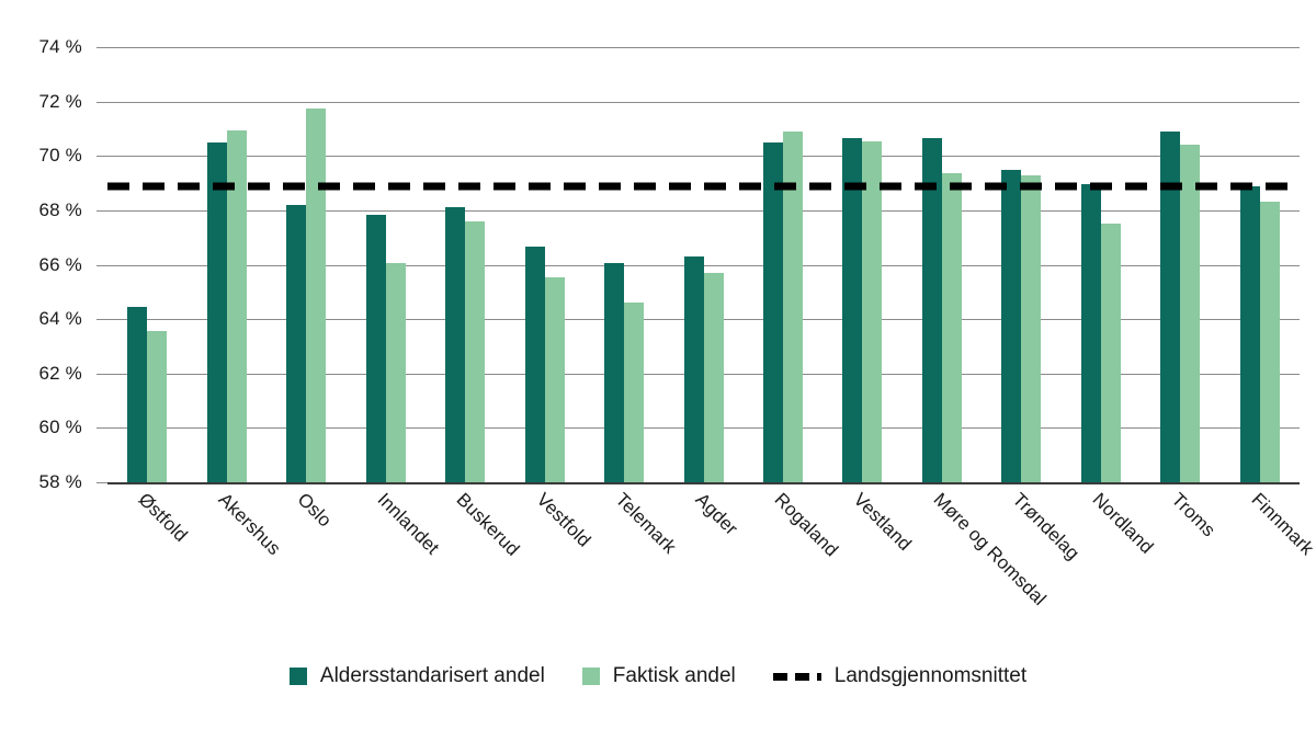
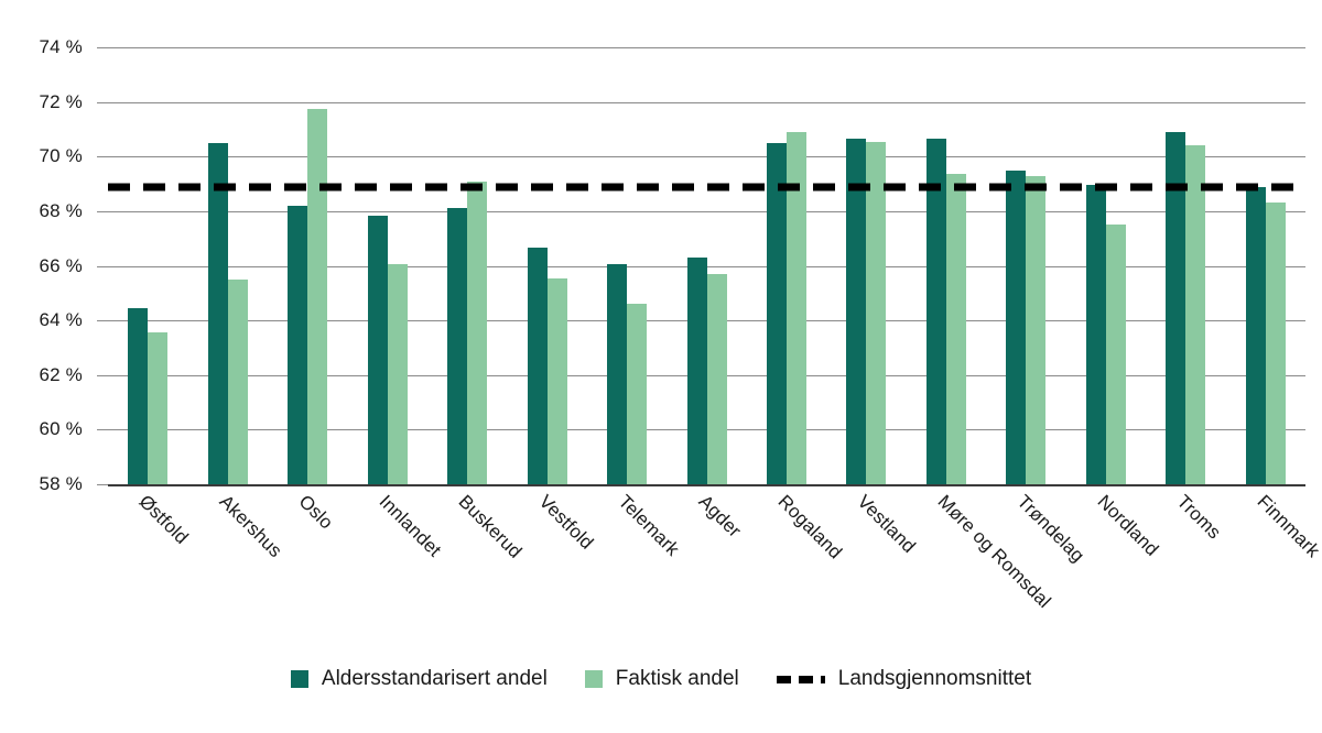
Faktisk andel/Akershus: 71.0% -> 65.5%
Faktisk andel/Buskerud: 67.6% -> 69.1%
